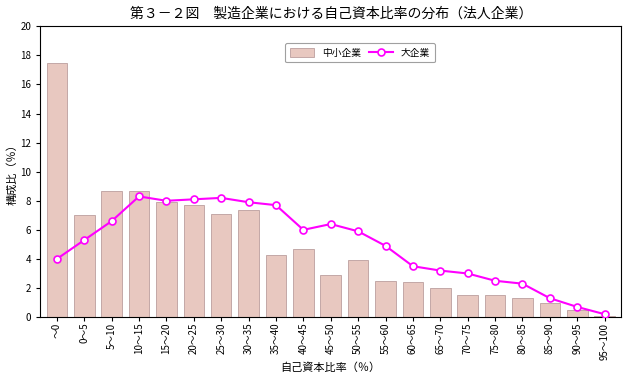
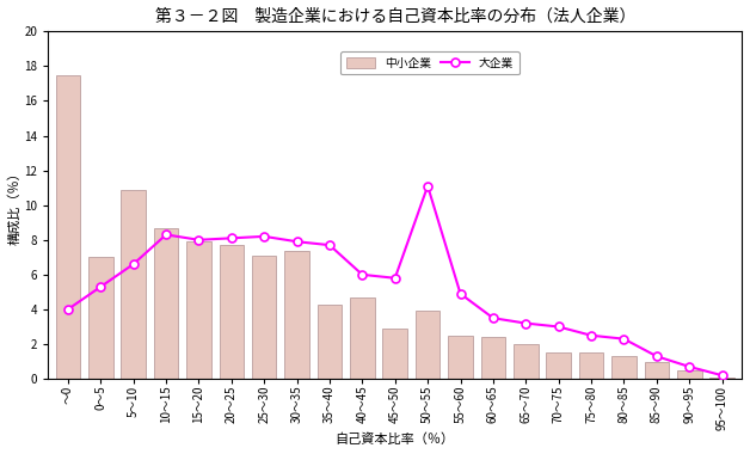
中小企業/5～10: 8.7 -> 10.9
大企業/45～50: 6.4 -> 5.8
大企業/50～55: 5.9 -> 11.1
